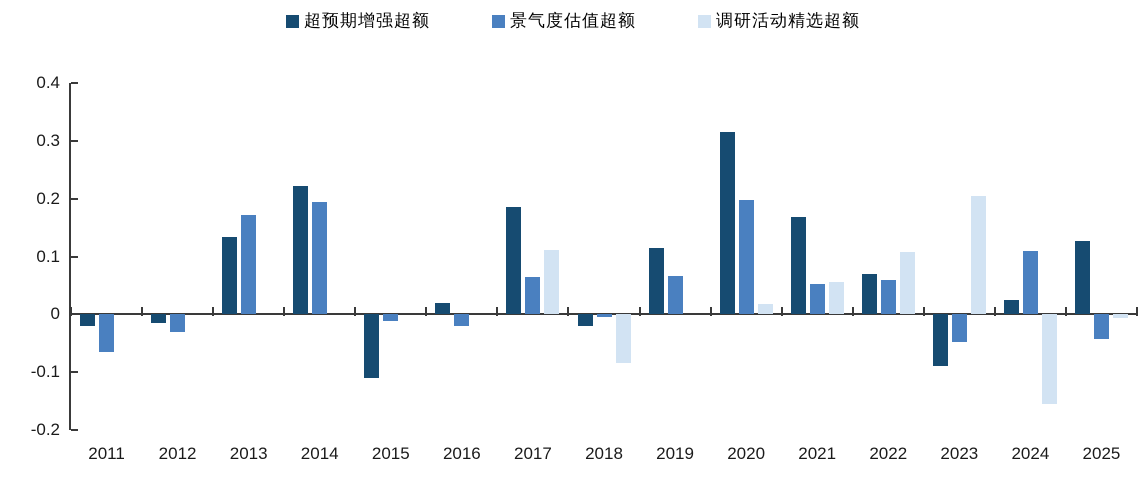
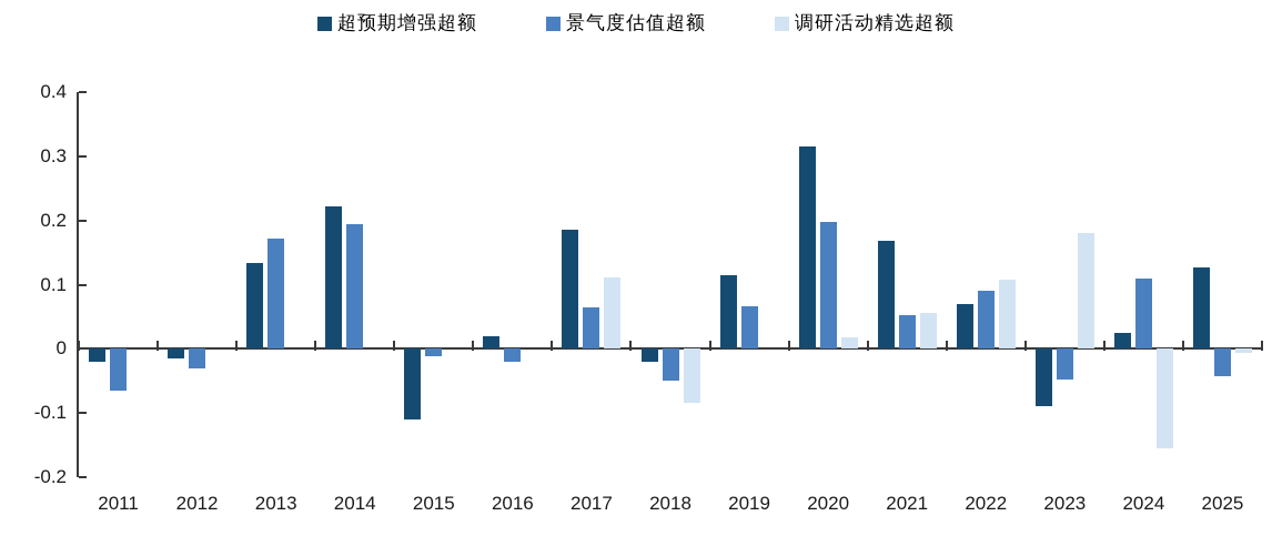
景气度估值超额/2018: -0.01 -> -0.05
景气度估值超额/2022: 0.06 -> 0.09
调研活动精选超额/2023: 0.20 -> 0.18
